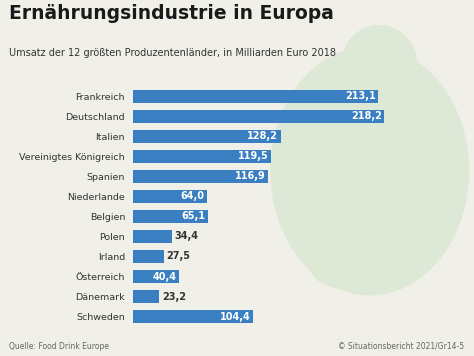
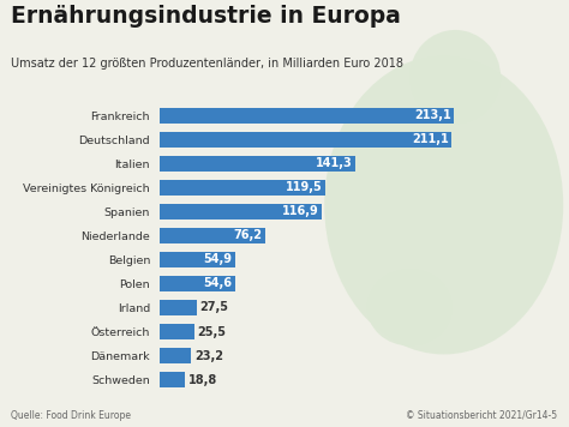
Deutschland: 218,2 -> 211,1
Italien: 128,2 -> 141,3
Niederlande: 64,0 -> 76,2
Belgien: 65,1 -> 54,9
Polen: 34,4 -> 54,6
Österreich: 40,4 -> 25,5
Schweden: 104,4 -> 18,8
